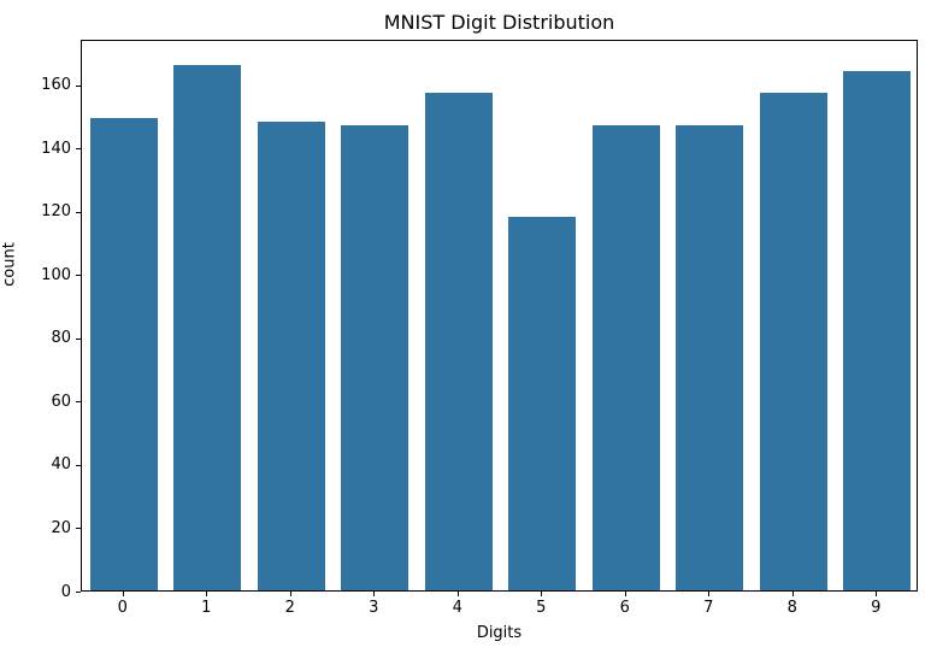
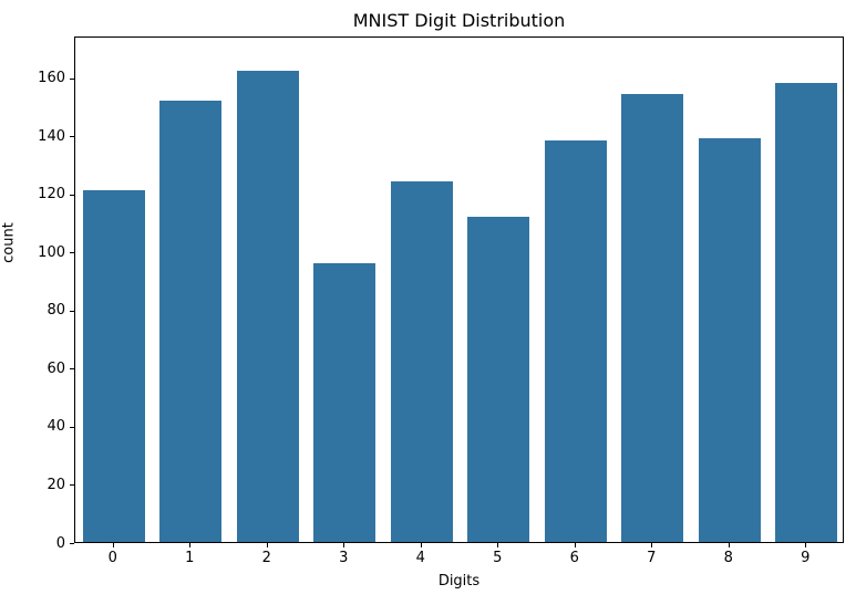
0: 149 -> 121
1: 166 -> 152
2: 148 -> 162
3: 147 -> 96
4: 157 -> 124
5: 118 -> 112
6: 147 -> 138
7: 147 -> 154
8: 157 -> 139
9: 164 -> 158
